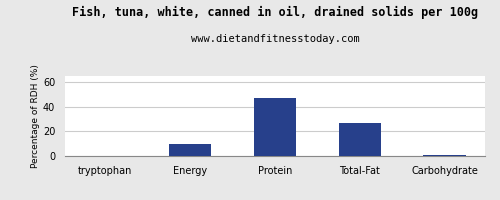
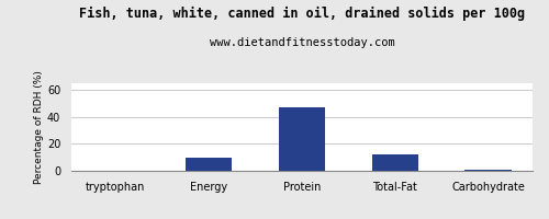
Total-Fat: 27 -> 12
